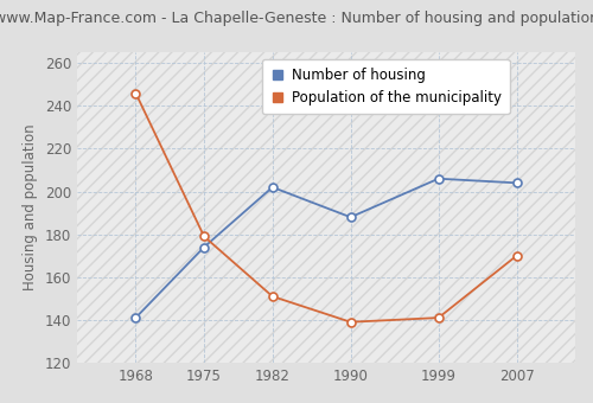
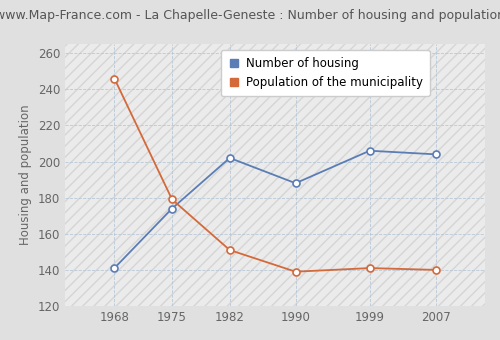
Population of the municipality/2007: 170 -> 140
